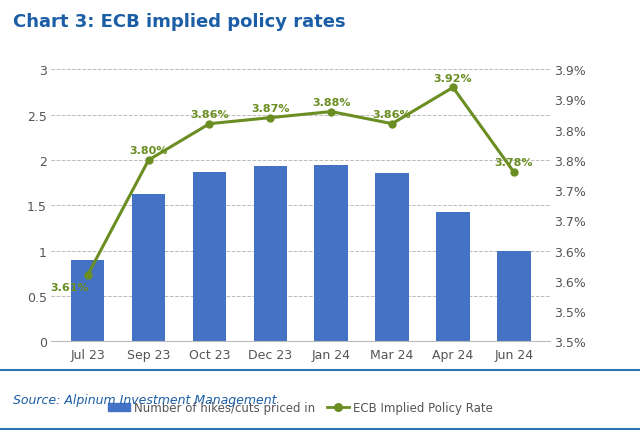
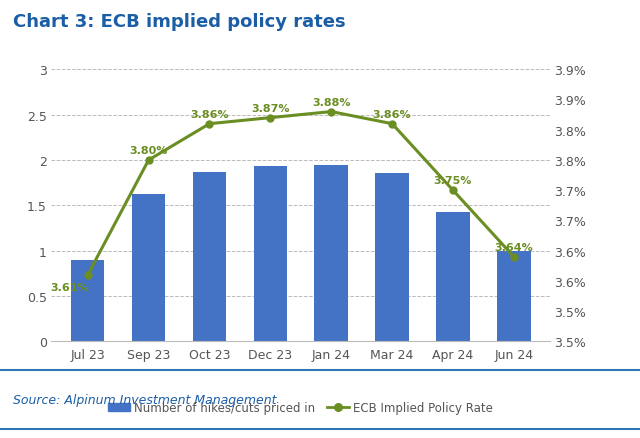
ECB Implied Policy Rate/Apr 24: 3.92% -> 3.75%
ECB Implied Policy Rate/Jun 24: 3.78% -> 3.64%
